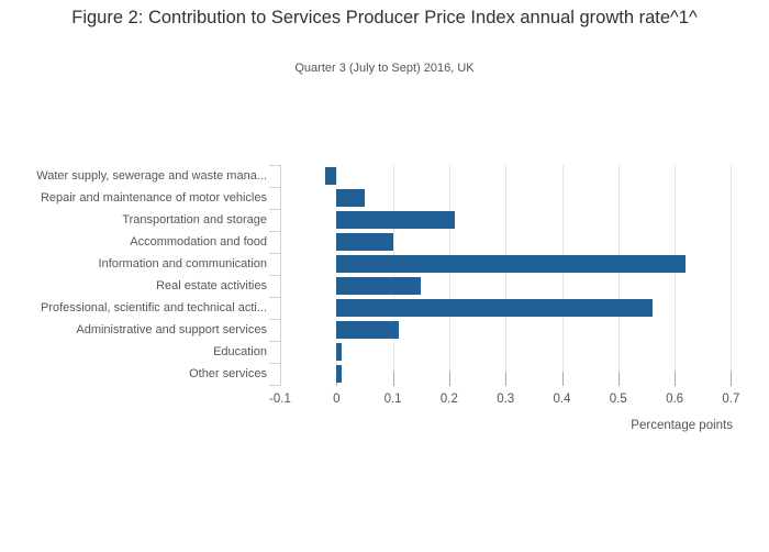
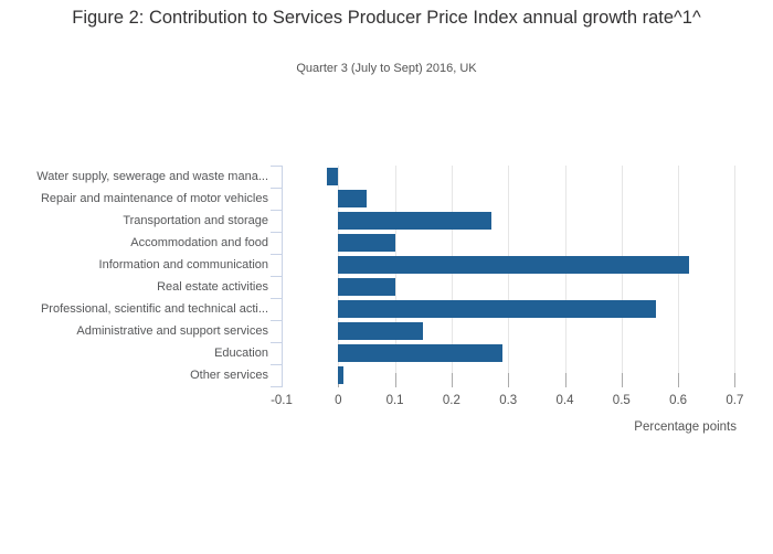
Transportation and storage: 0.21 -> 0.27
Real estate activities: 0.15 -> 0.10
Administrative and support services: 0.11 -> 0.15
Education: 0.01 -> 0.29
